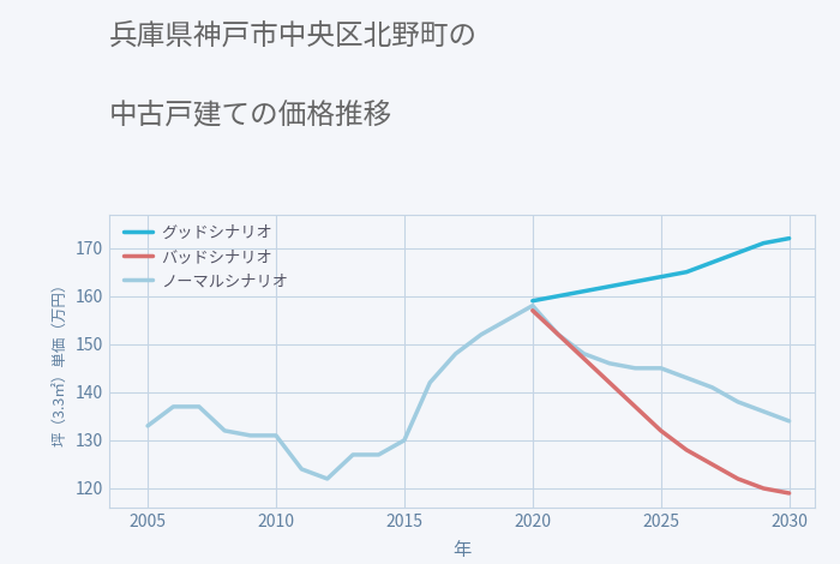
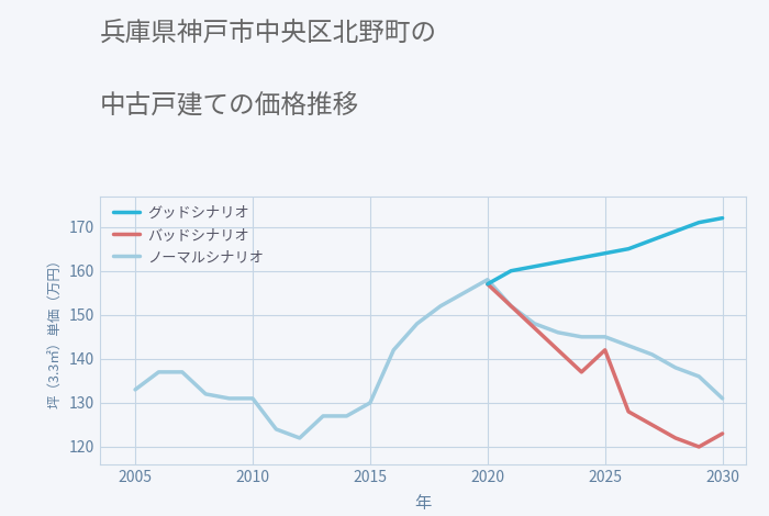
グッドシナリオ/2020: 159 -> 157
バッドシナリオ/2025: 132 -> 142
バッドシナリオ/2030: 119 -> 123
ノーマルシナリオ/2030: 134 -> 131
